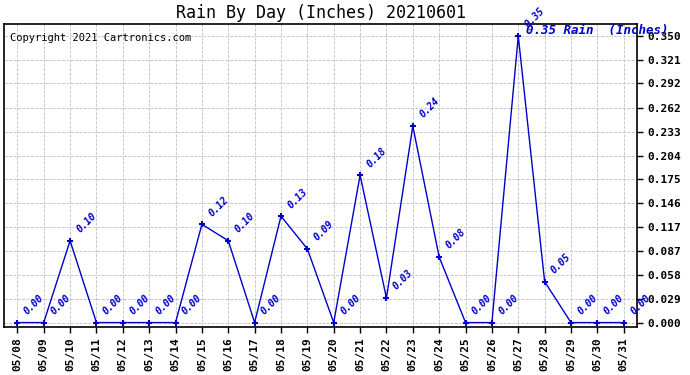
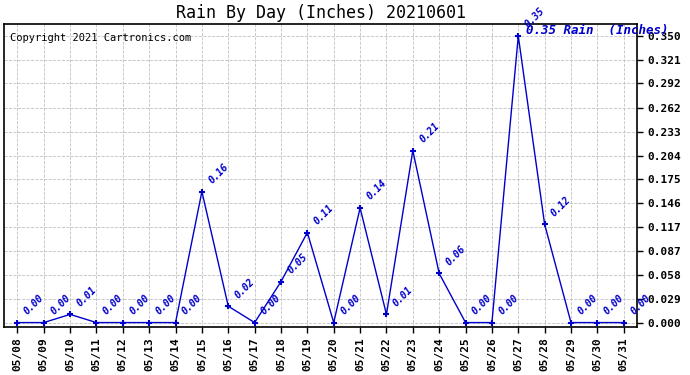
05/10: 0.10 -> 0.01
05/15: 0.12 -> 0.16
05/16: 0.10 -> 0.02
05/18: 0.13 -> 0.05
05/19: 0.09 -> 0.11
05/21: 0.18 -> 0.14
05/22: 0.03 -> 0.01
05/23: 0.24 -> 0.21
05/24: 0.08 -> 0.06
05/28: 0.05 -> 0.12
